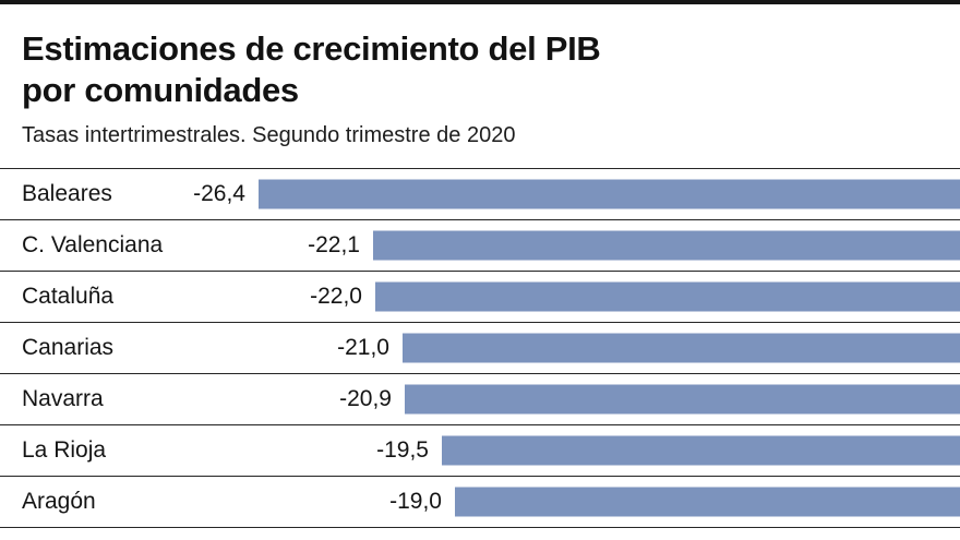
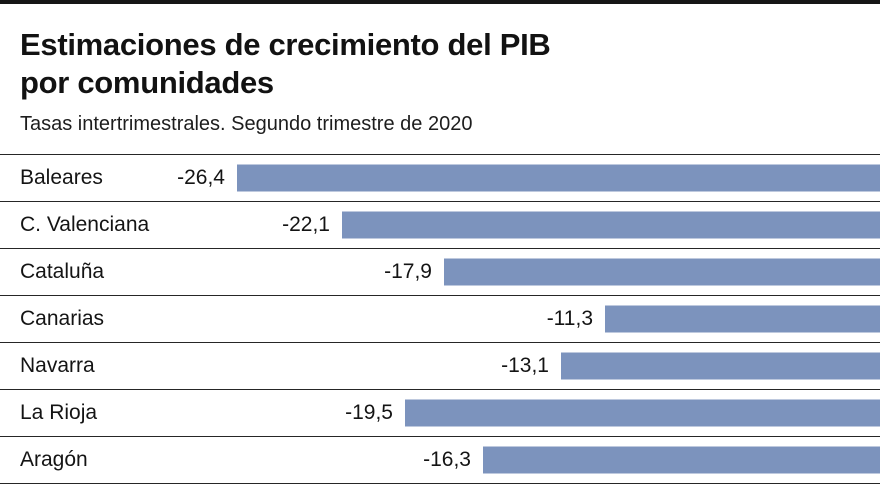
Cataluña: -22,0 -> -17,9
Canarias: -21,0 -> -11,3
Navarra: -20,9 -> -13,1
Aragón: -19,0 -> -16,3
